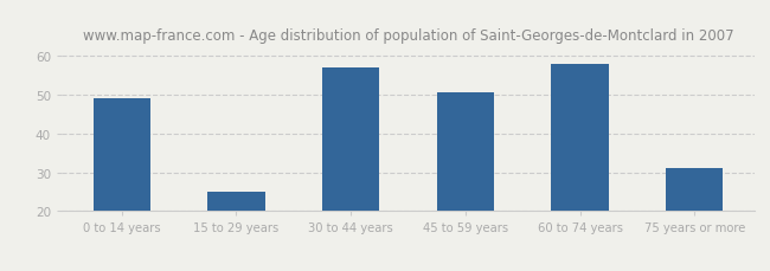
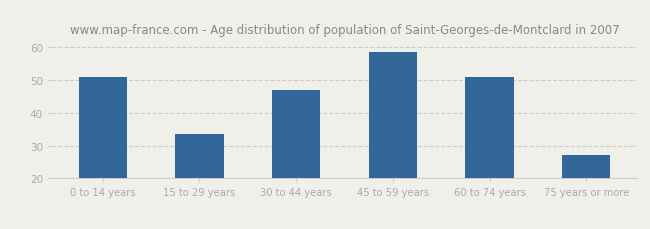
0 to 14 years: 49.0 -> 51.0
15 to 29 years: 25.0 -> 33.5
30 to 44 years: 57.0 -> 47.0
45 to 59 years: 50.5 -> 58.5
60 to 74 years: 58.0 -> 51.0
75 years or more: 31.0 -> 27.0
